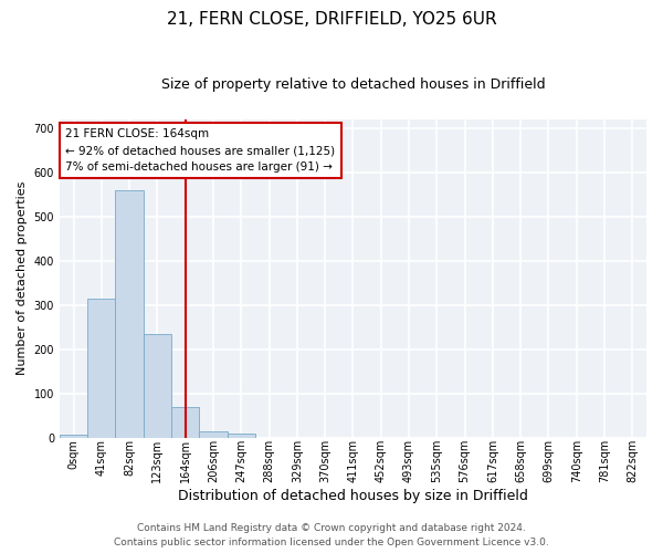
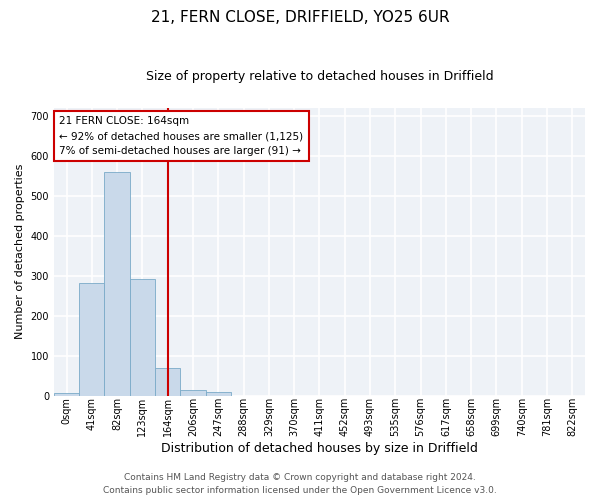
41sqm: 315 -> 283
123sqm: 235 -> 293
